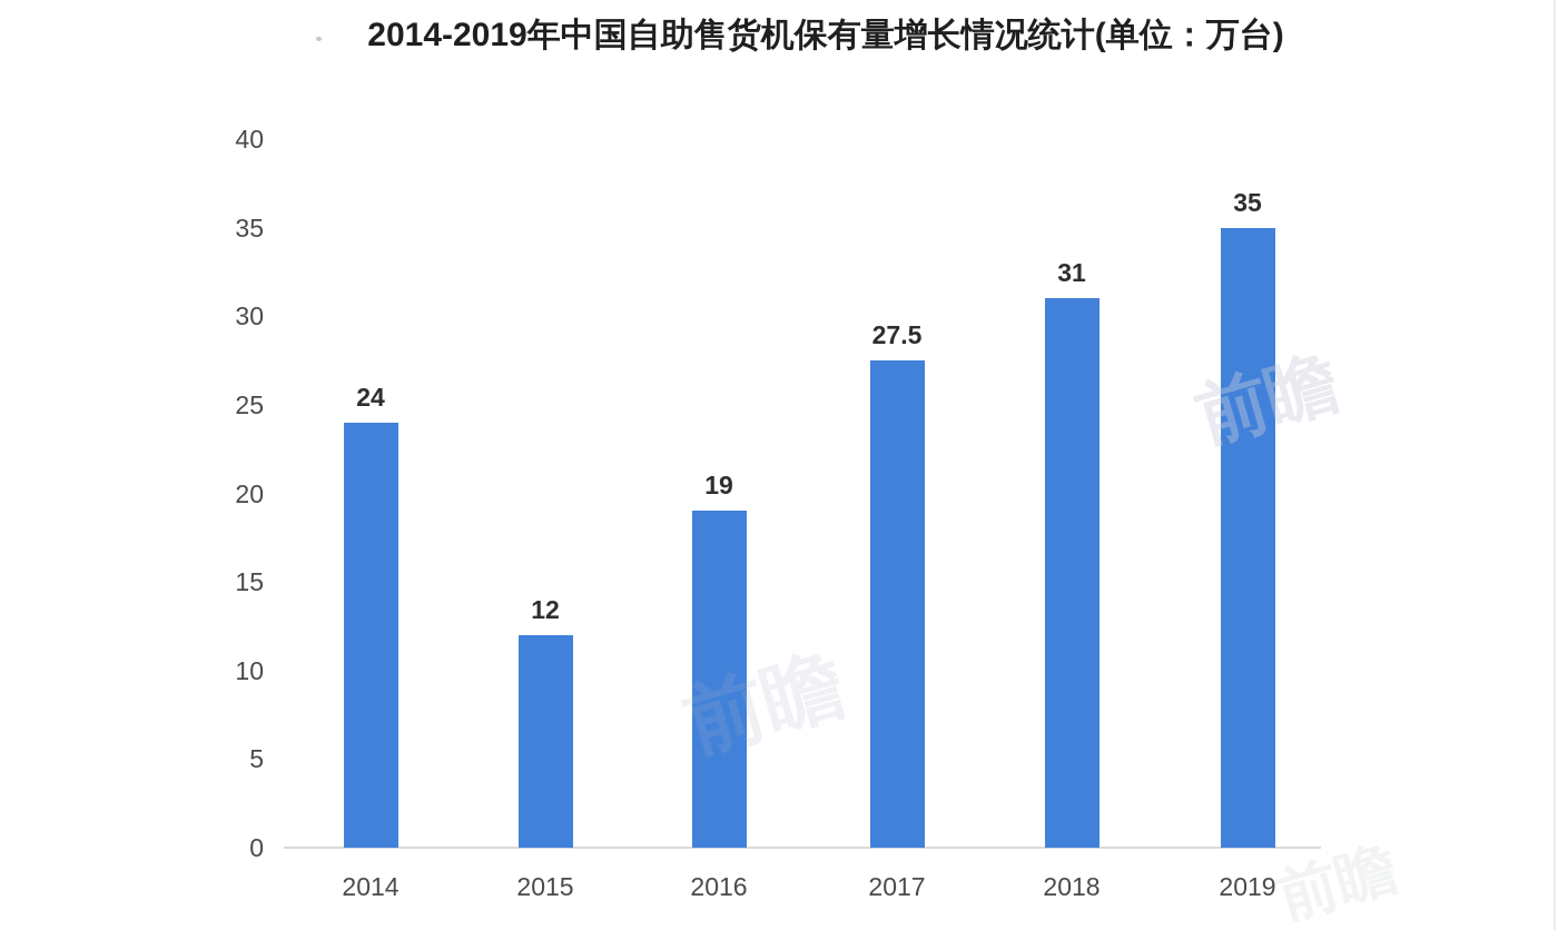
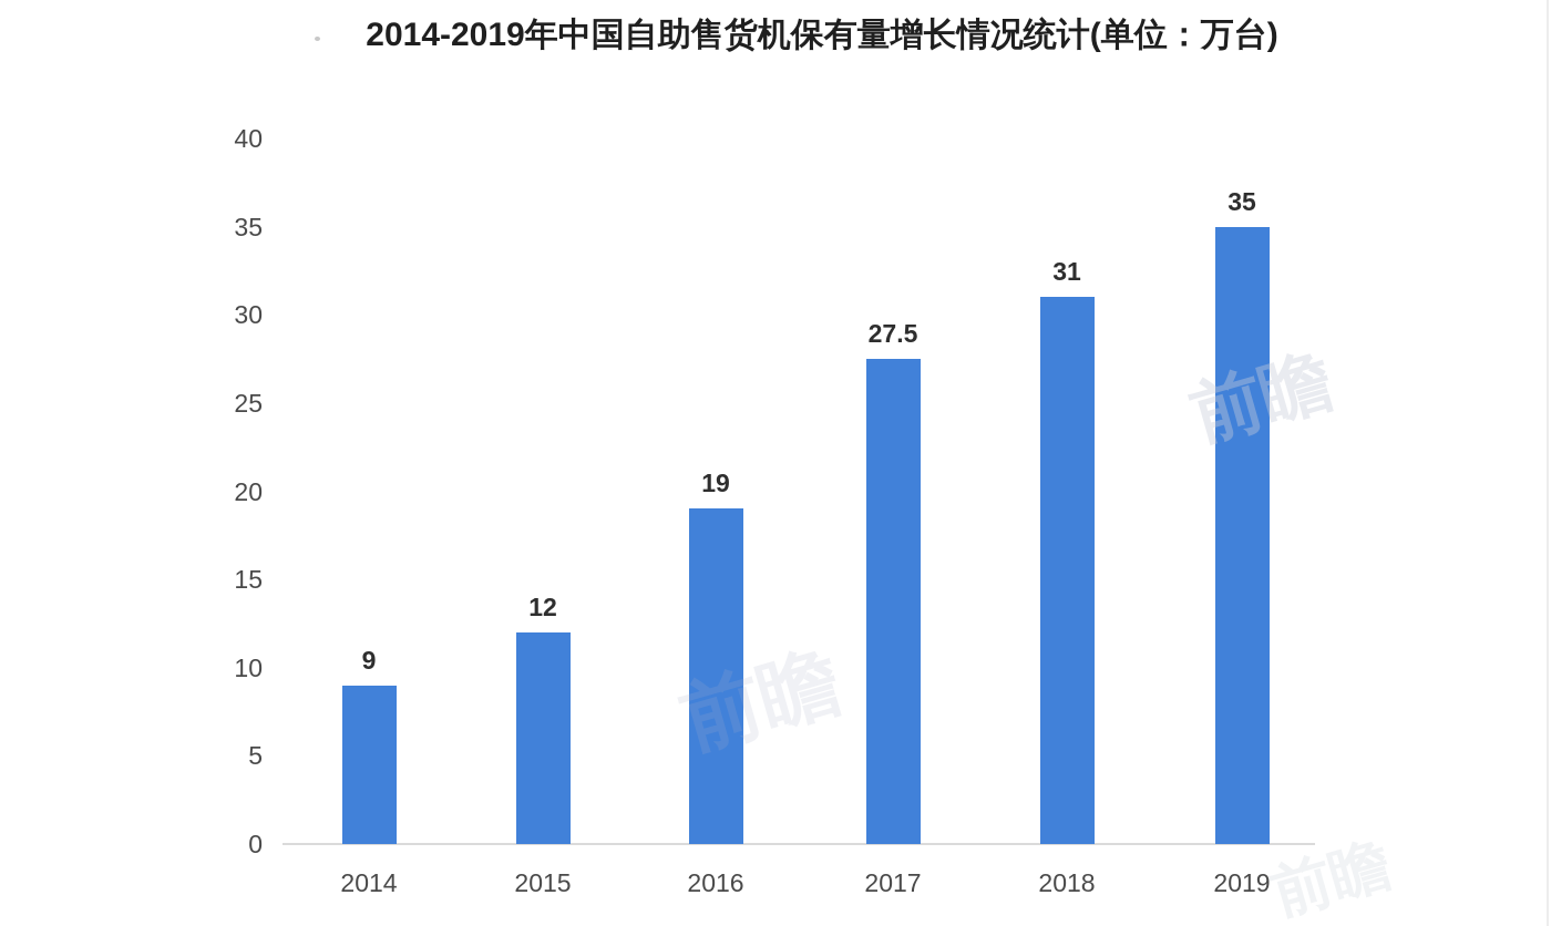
2014: 24 -> 9
